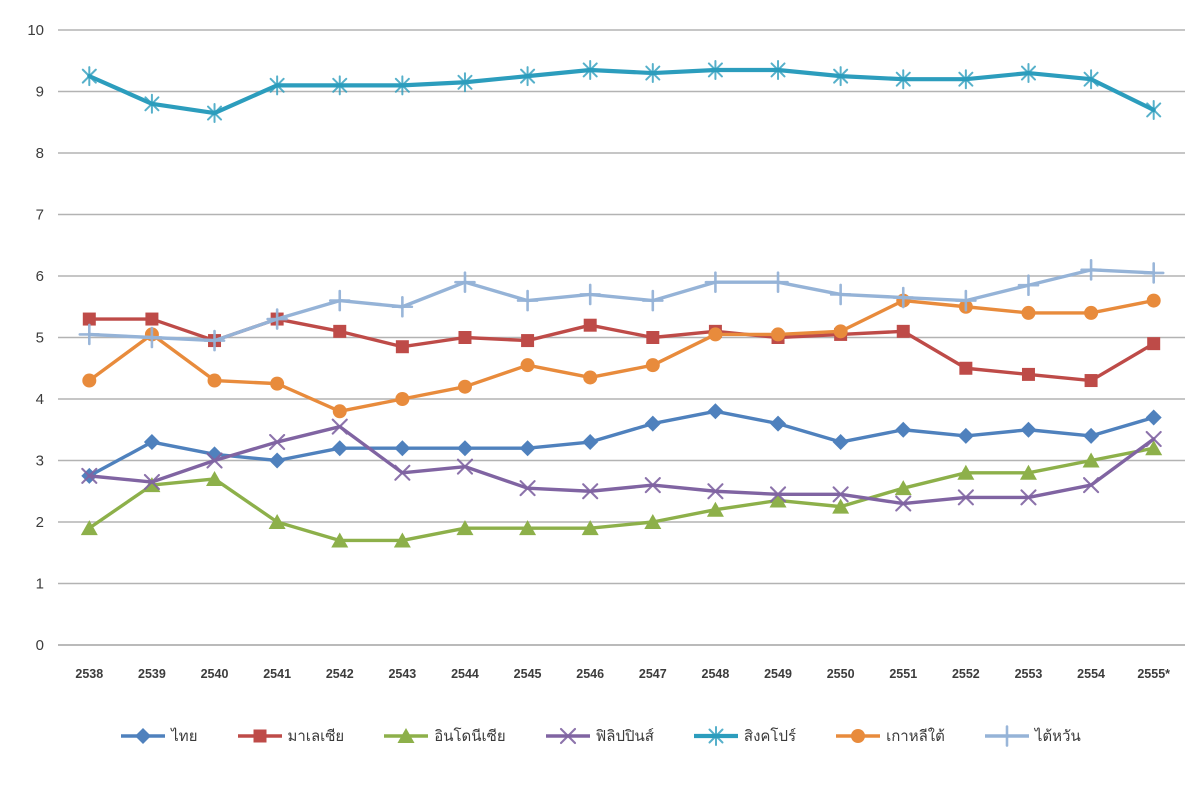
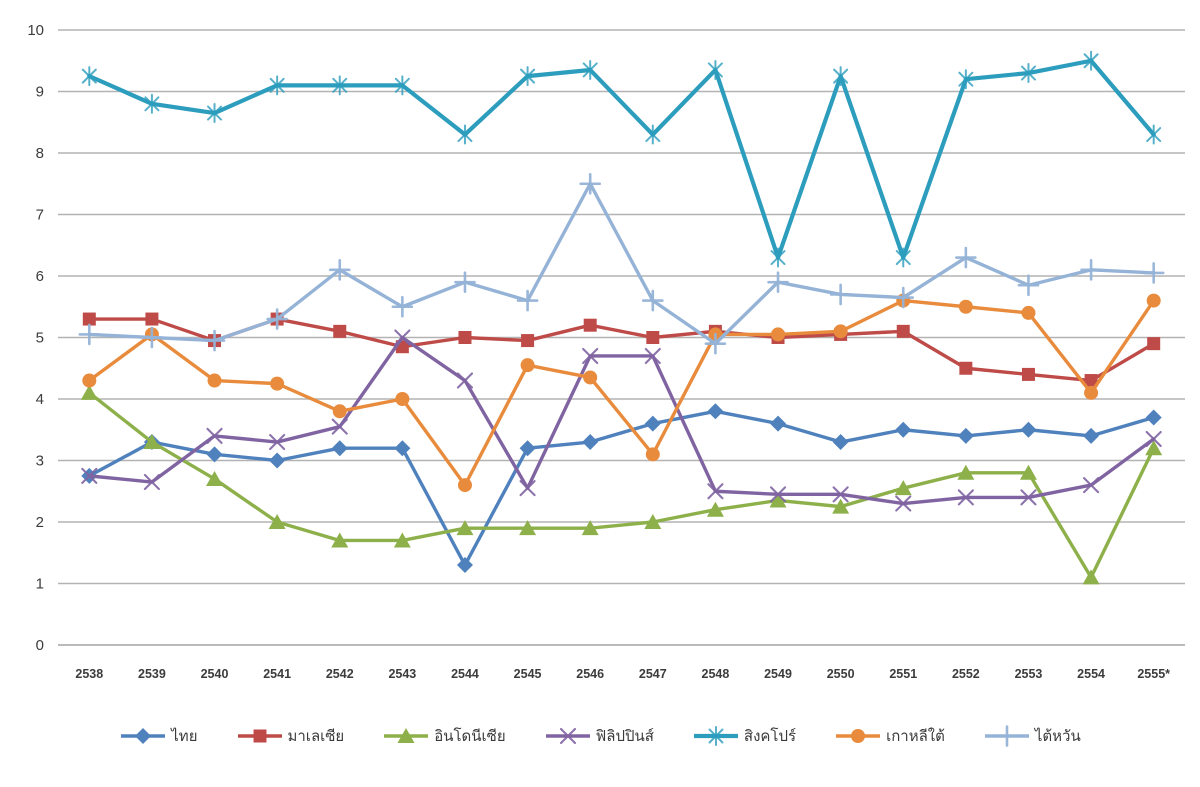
อินโดนีเซีย/2538: 1.9 -> 4.1
อินโดนีเซีย/2539: 2.6 -> 3.3
ฟิลิปปินส์/2540: 3.0 -> 3.4
ไต้หวัน/2542: 5.6 -> 6.1
ฟิลิปปินส์/2543: 2.8 -> 5.0
ไทย/2544: 3.2 -> 1.3
ฟิลิปปินส์/2544: 2.9 -> 4.3
สิงคโปร์/2544: 9.2 -> 8.3
เกาหลีใต้/2544: 4.2 -> 2.6
ฟิลิปปินส์/2546: 2.5 -> 4.7
ไต้หวัน/2546: 5.7 -> 7.5
ฟิลิปปินส์/2547: 2.6 -> 4.7
สิงคโปร์/2547: 9.3 -> 8.3
เกาหลีใต้/2547: 4.5 -> 3.1
ไต้หวัน/2548: 5.9 -> 4.9
สิงคโปร์/2549: 9.3 -> 6.3
สิงคโปร์/2551: 9.2 -> 6.3
ไต้หวัน/2552: 5.6 -> 6.3
อินโดนีเซีย/2554: 3.0 -> 1.1
สิงคโปร์/2554: 9.2 -> 9.5
เกาหลีใต้/2554: 5.4 -> 4.1
สิงคโปร์/2555*: 8.7 -> 8.3
